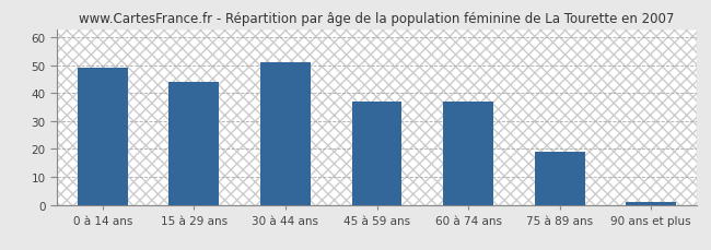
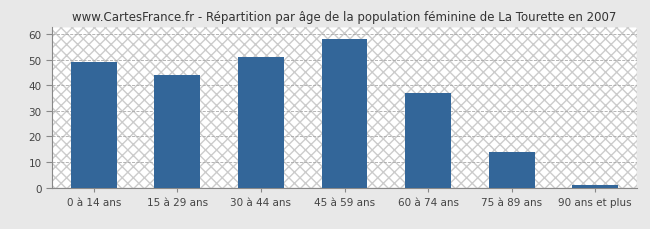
45 à 59 ans: 37 -> 58
75 à 89 ans: 19 -> 14
